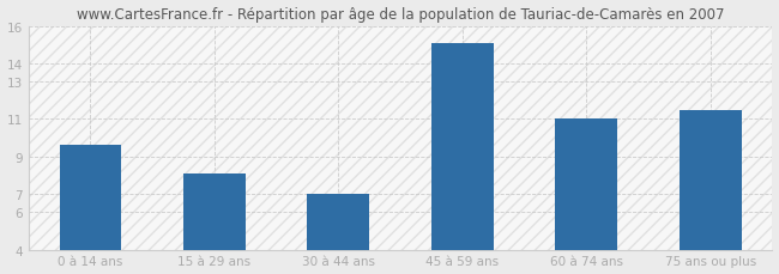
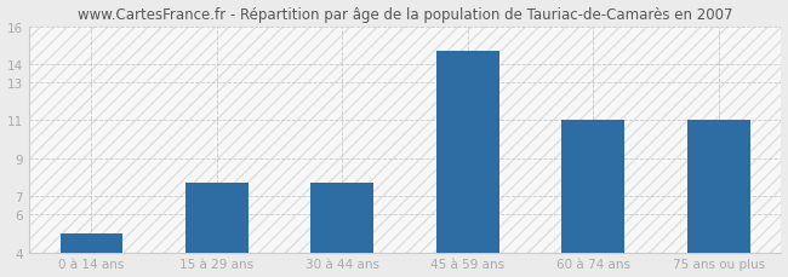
0 à 14 ans: 9.6 -> 5.0
15 à 29 ans: 8.1 -> 7.7
30 à 44 ans: 7.0 -> 7.7
45 à 59 ans: 15.1 -> 14.7
75 ans ou plus: 11.5 -> 11.0
